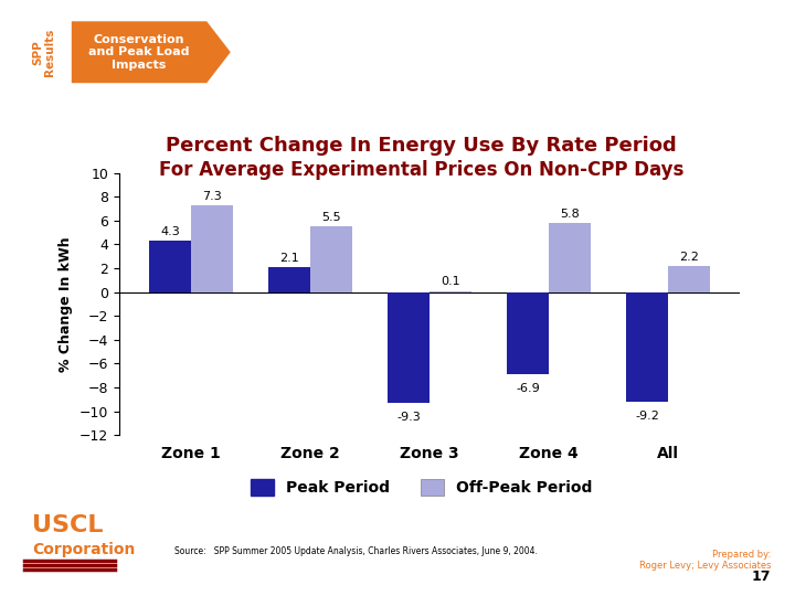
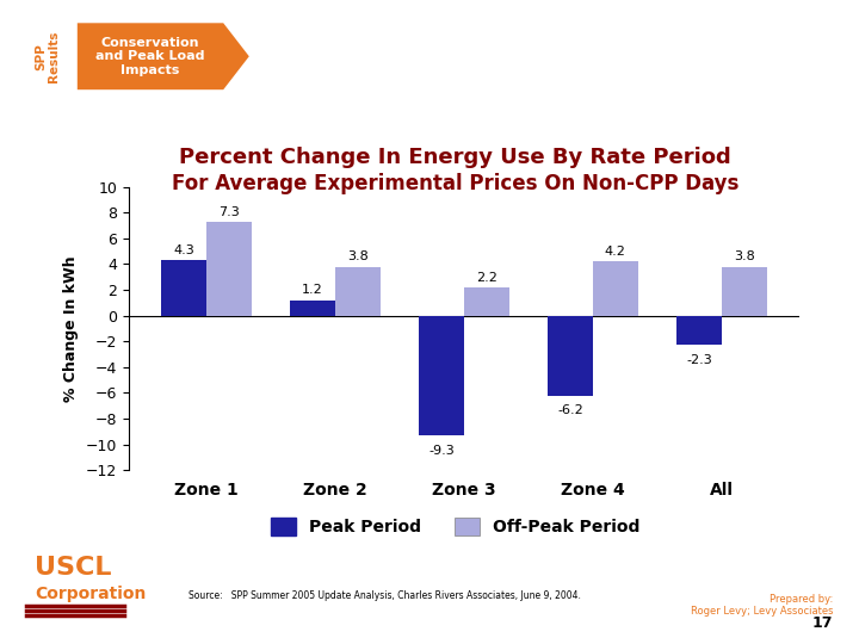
Peak Period/Zone 2: 2.1 -> 1.2
Off-Peak Period/Zone 2: 5.5 -> 3.8
Off-Peak Period/Zone 3: 0.1 -> 2.2
Peak Period/Zone 4: -6.9 -> -6.2
Off-Peak Period/Zone 4: 5.8 -> 4.2
Peak Period/All: -9.2 -> -2.3
Off-Peak Period/All: 2.2 -> 3.8
